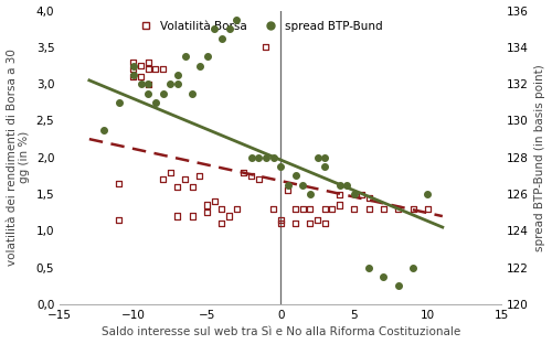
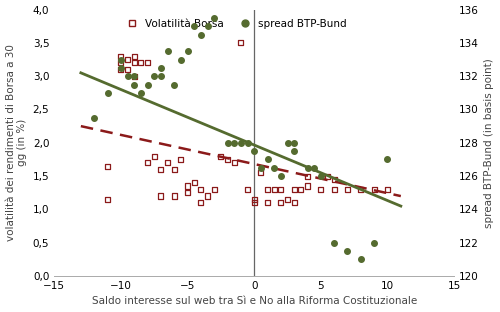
spread BTP-Bund/10: 126.0 -> 127.0
